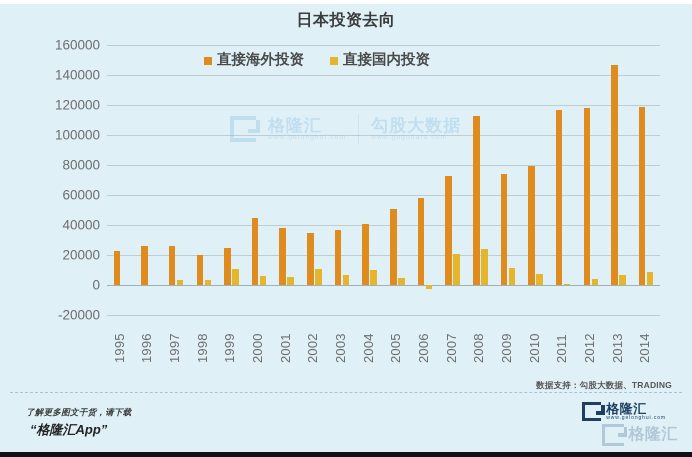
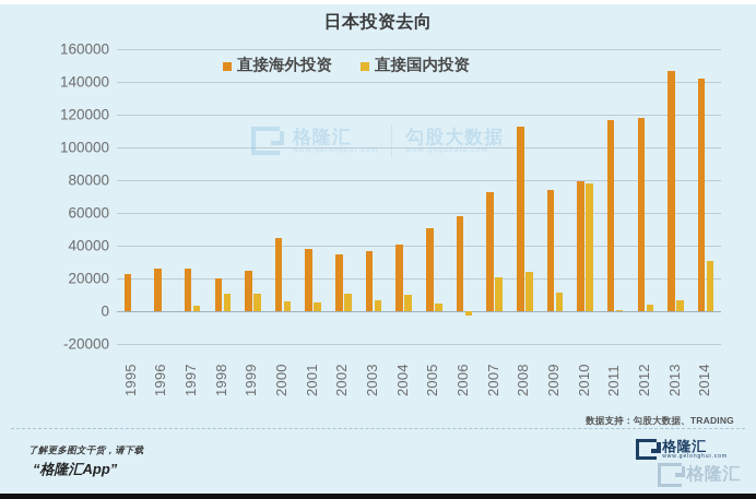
直接国内投资/1998: 4000 -> 11000
直接国内投资/2010: 8000 -> 78000
直接海外投资/2014: 119000 -> 142000
直接国内投资/2014: 9000 -> 31000
